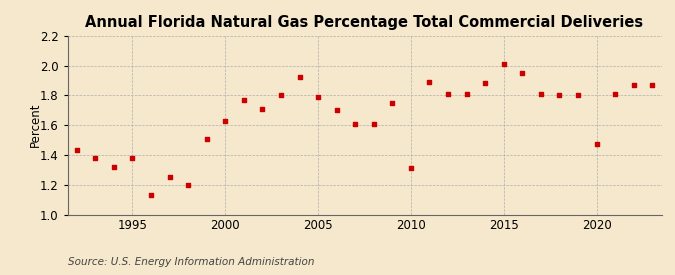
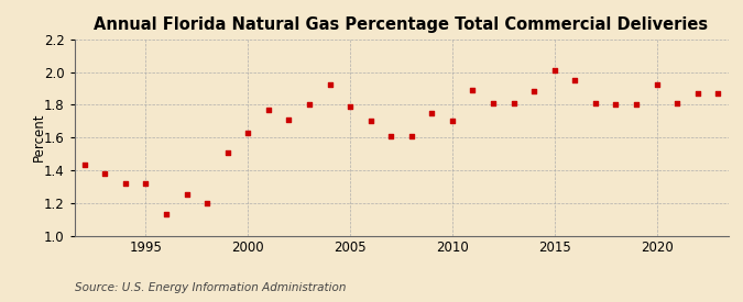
1995: 1.38 -> 1.32
2010: 1.31 -> 1.70
2020: 1.47 -> 1.92
